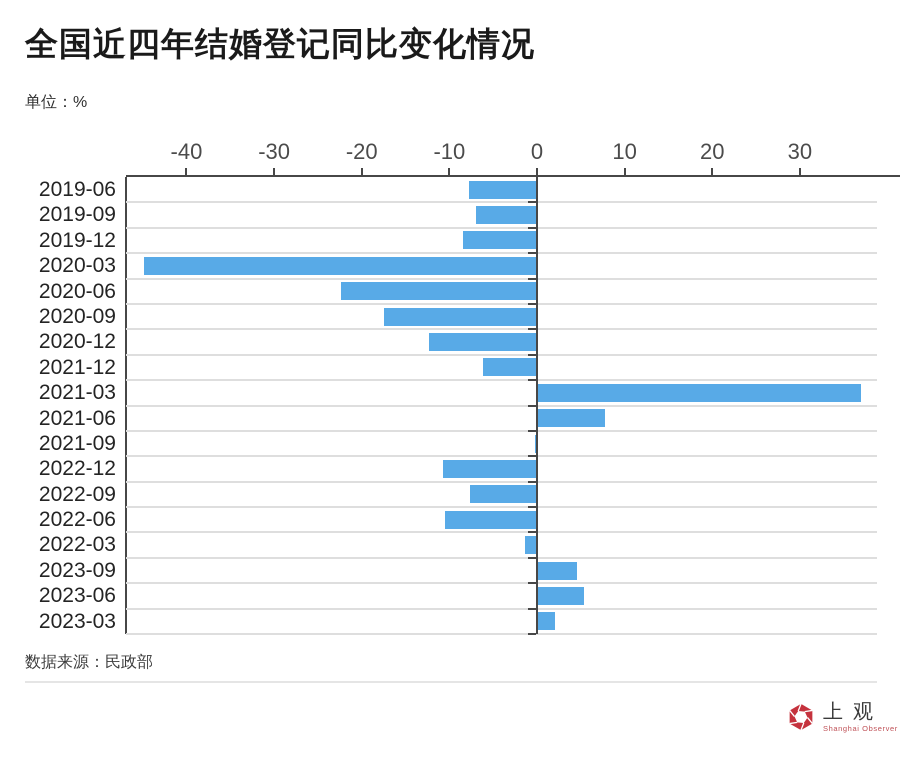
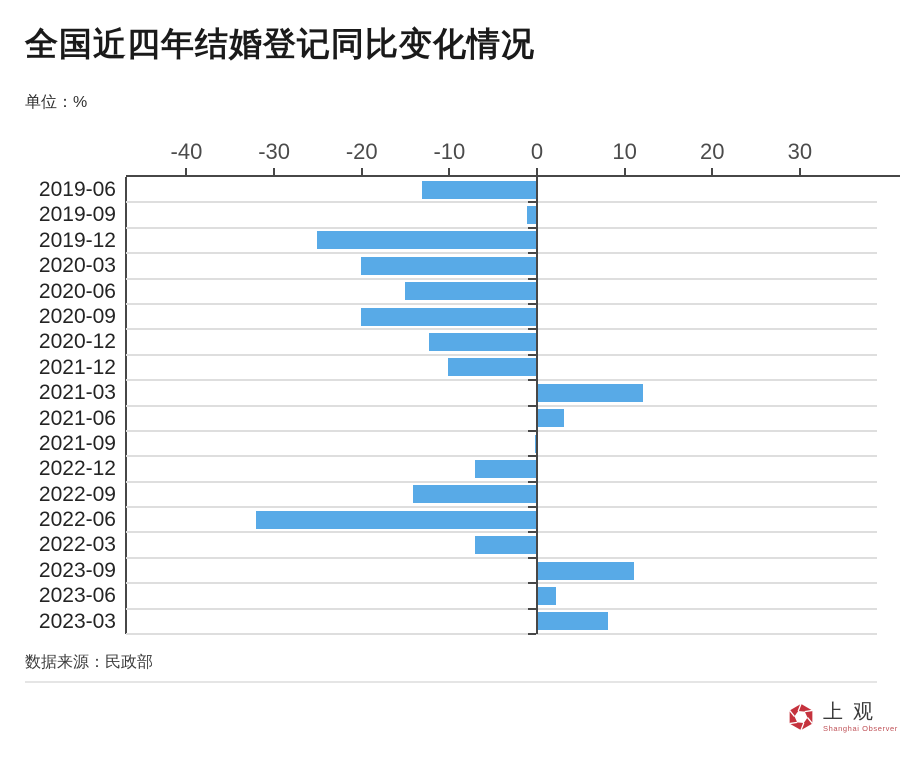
2019-06: -8 -> -13
2019-09: -7 -> -1
2019-12: -8 -> -25
2020-03: -45 -> -20
2020-06: -22 -> -15
2020-09: -17 -> -20
2021-12: -6 -> -10
2021-03: 37 -> 12
2021-06: 8 -> 3
2022-12: -11 -> -7
2022-09: -8 -> -14
2022-06: -10 -> -32
2022-03: -1 -> -7
2023-09: 4 -> 11
2023-06: 5 -> 2
2023-03: 2 -> 8
